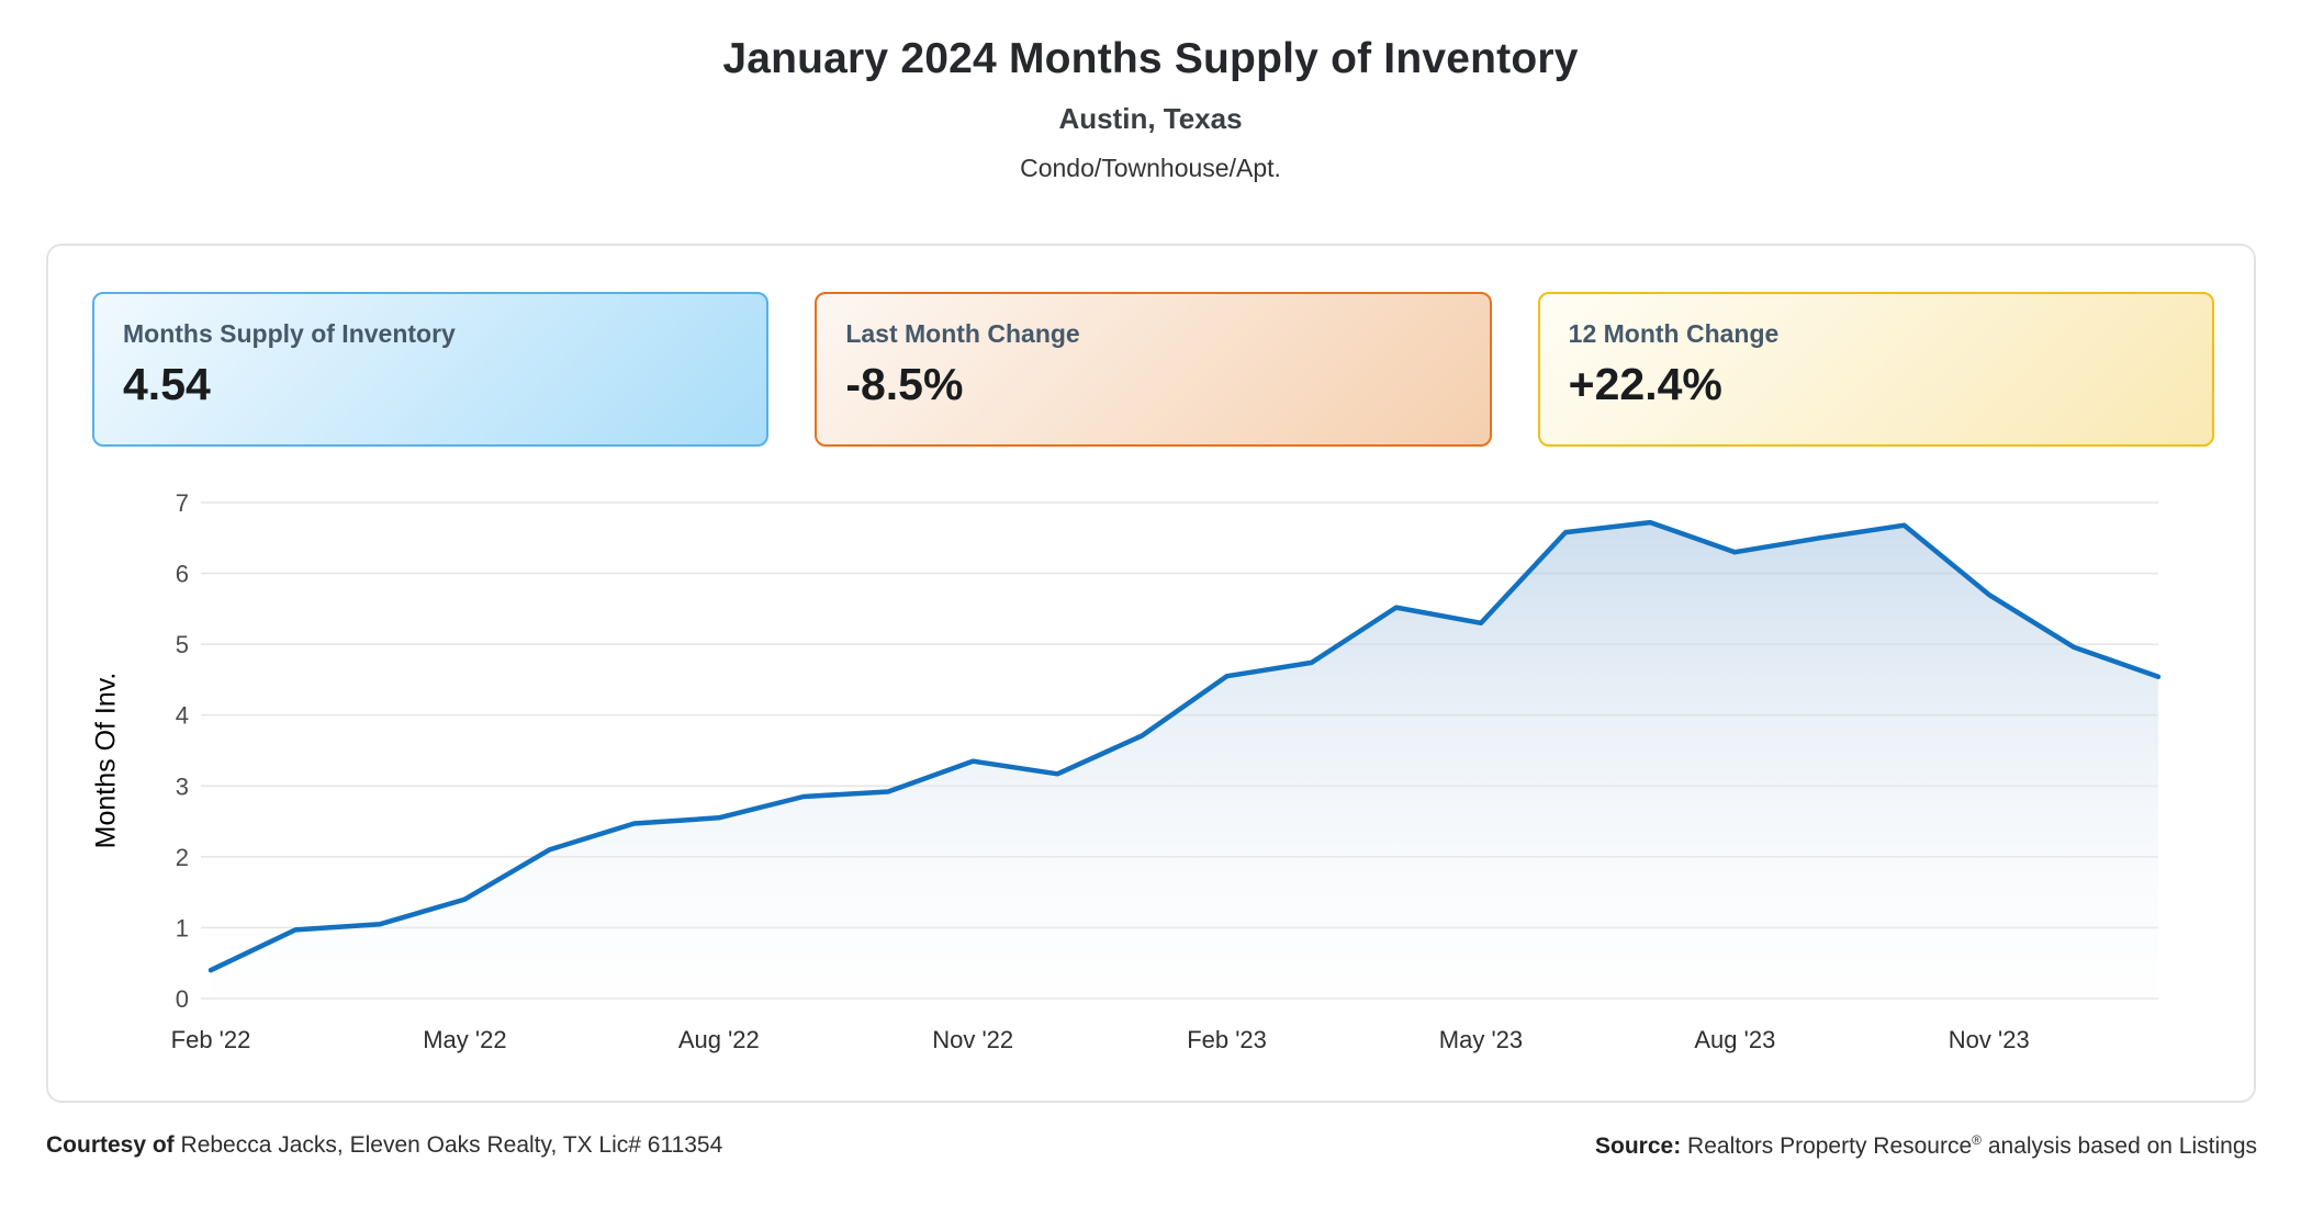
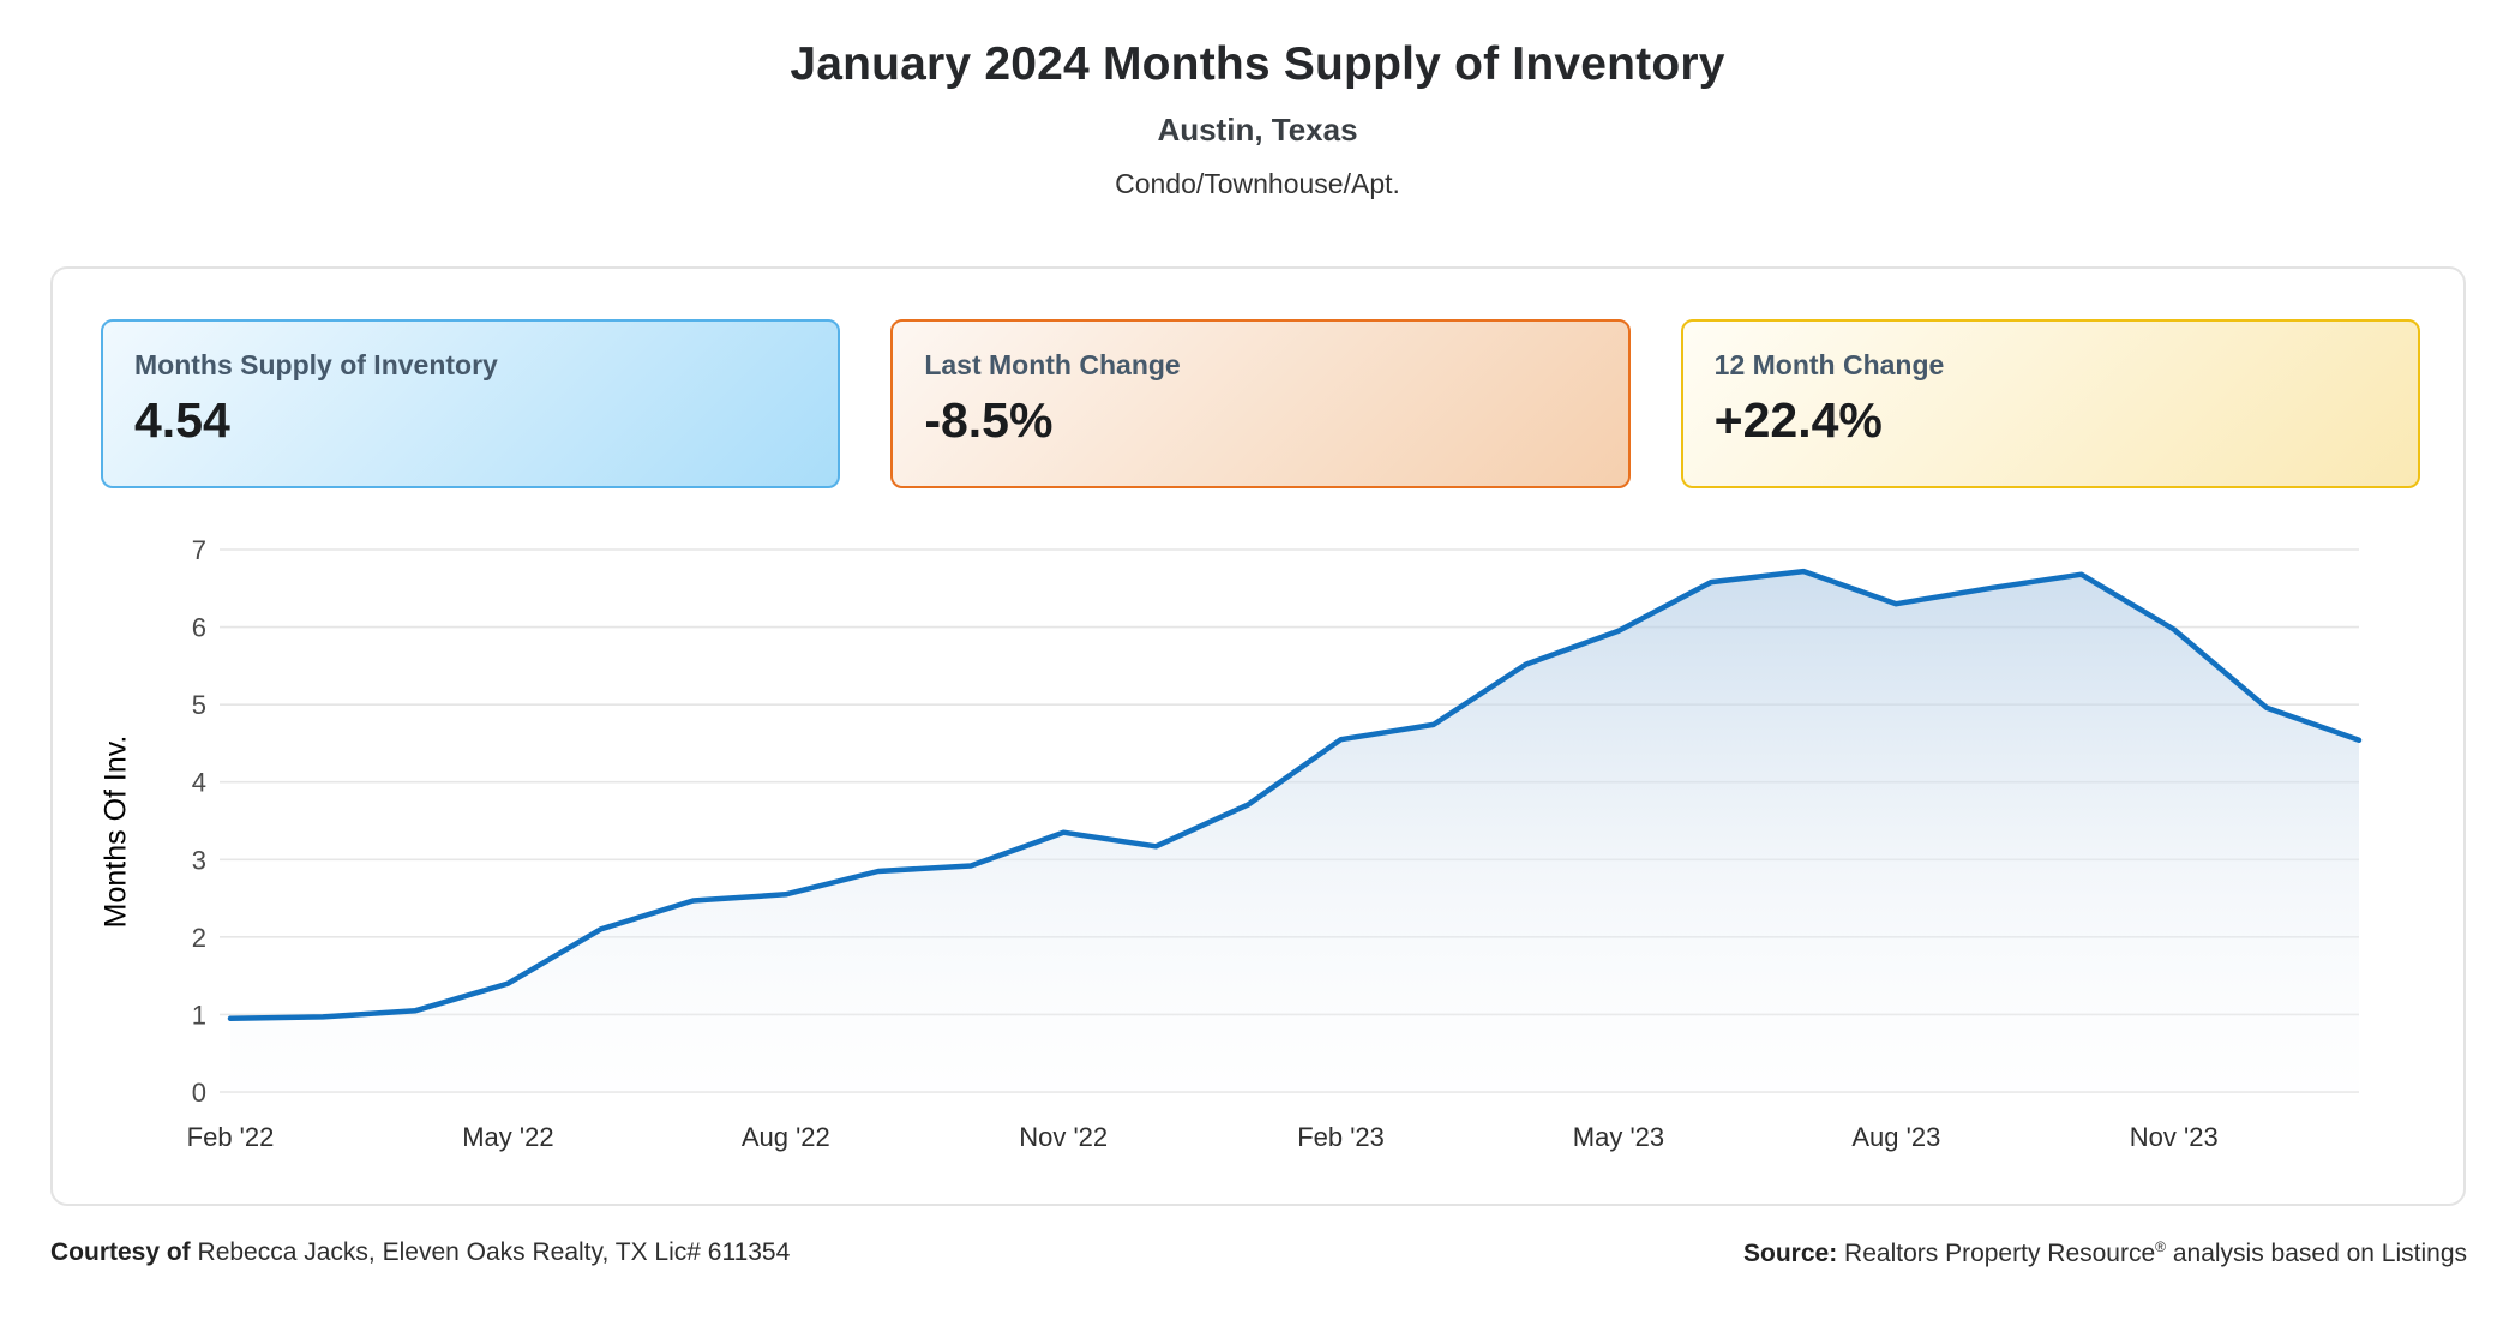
Feb '22: 0.4 -> 0.9
May '23: 5.3 -> 6.0
Nov '23: 5.7 -> 6.0
